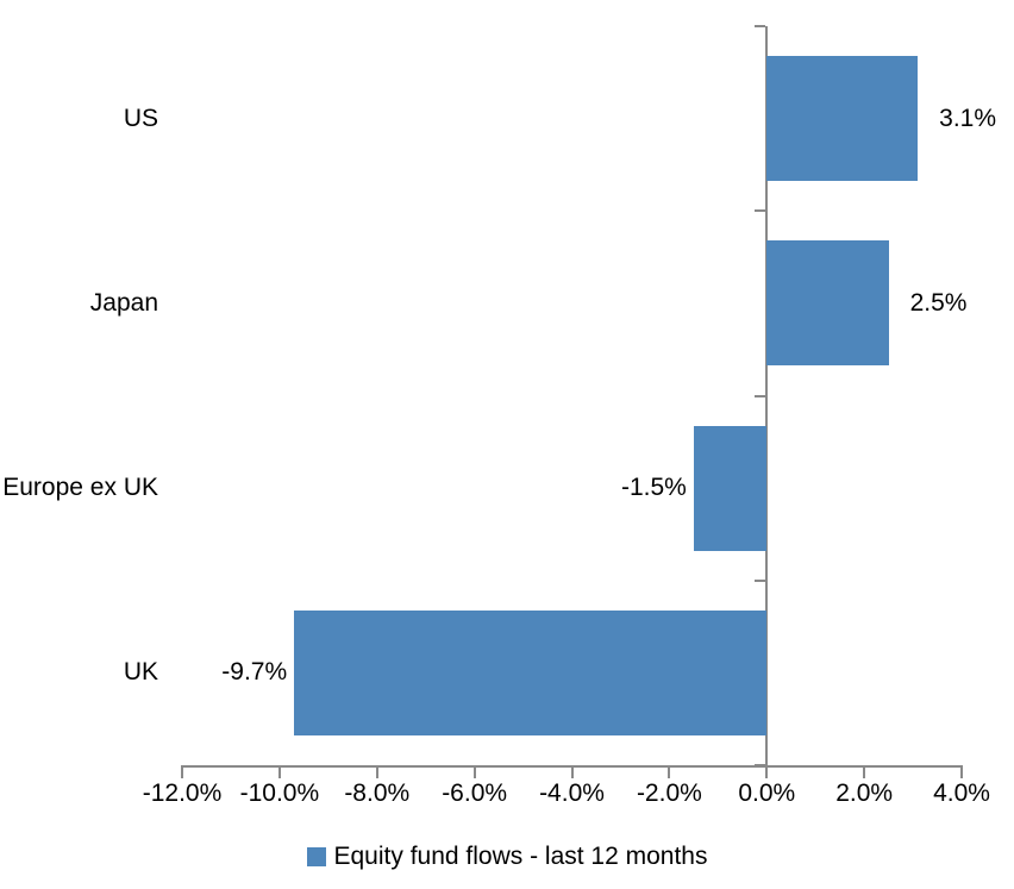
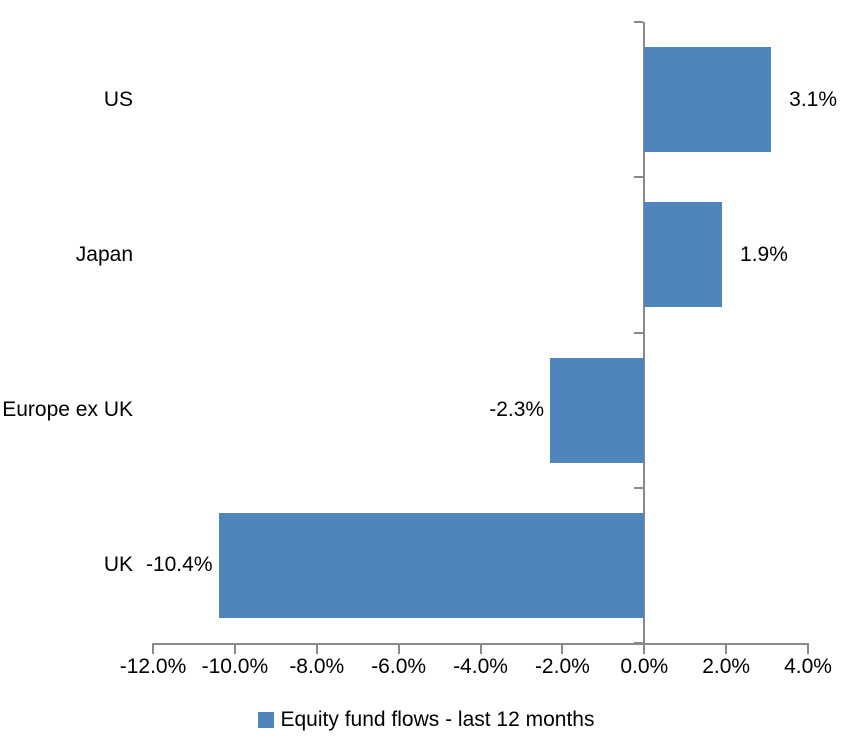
Japan: 2.5% -> 1.9%
Europe ex UK: -1.5% -> -2.3%
UK: -9.7% -> -10.4%
